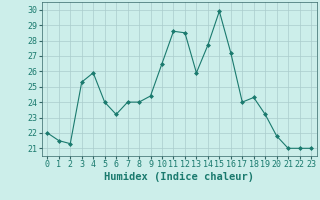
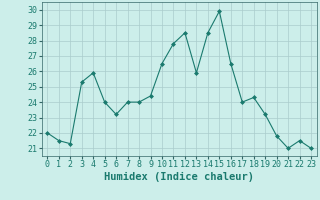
11: 28.6 -> 27.8
14: 27.7 -> 28.5
16: 27.2 -> 26.5
22: 21.0 -> 21.5
